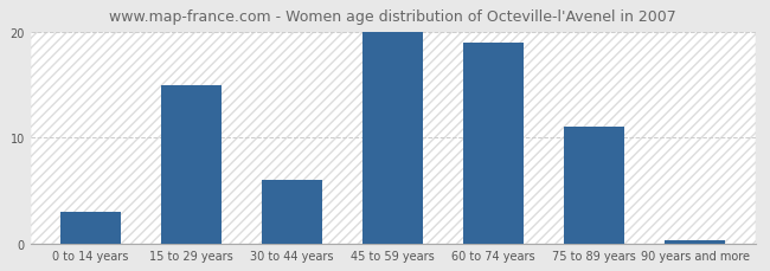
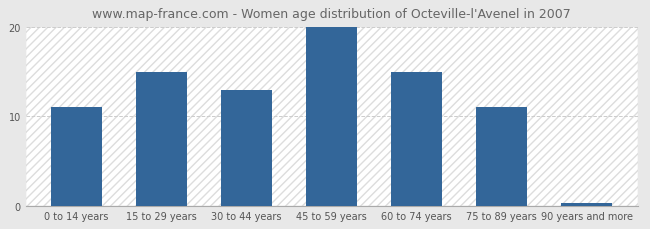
0 to 14 years: 3.0 -> 11.0
30 to 44 years: 6.0 -> 13.0
60 to 74 years: 19.0 -> 15.0
